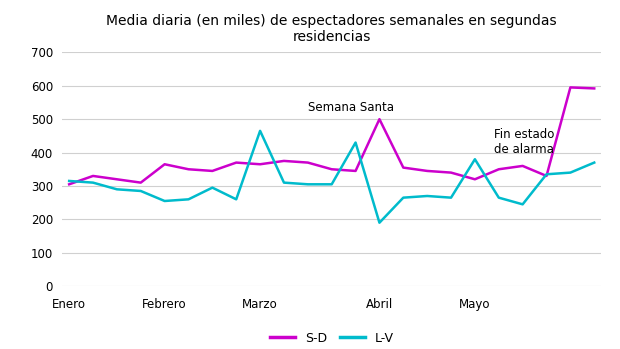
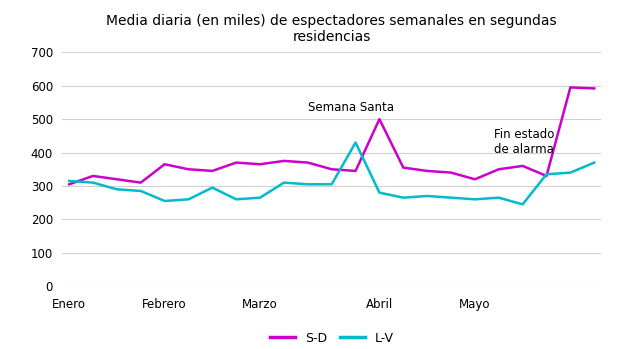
L-V/Marzo: 465 -> 265
L-V/Abril: 190 -> 280
L-V/Mayo: 380 -> 260
